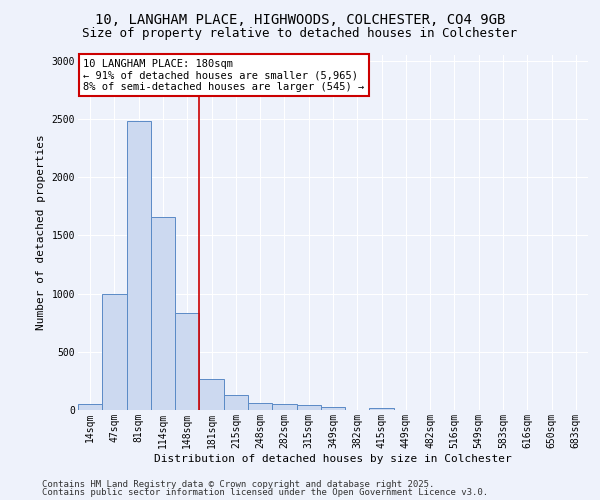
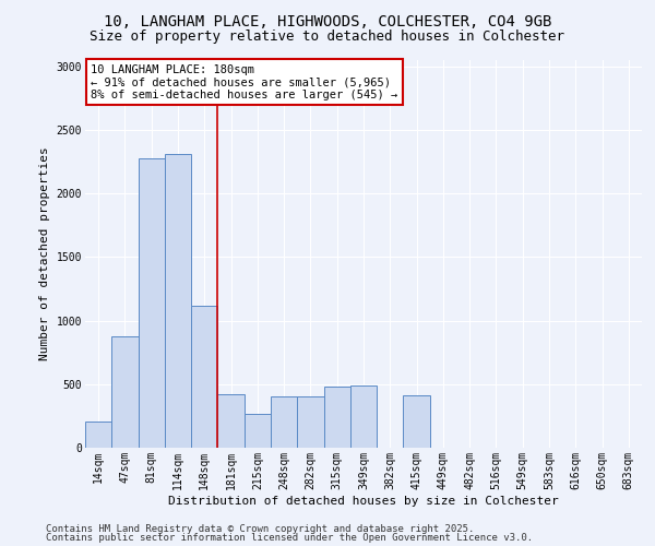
14sqm: 50 -> 210
47sqm: 1000 -> 880
81sqm: 2480 -> 2280
114sqm: 1660 -> 2310
148sqm: 830 -> 1120
181sqm: 270 -> 420
215sqm: 130 -> 270
248sqm: 60 -> 400
282sqm: 60 -> 400
315sqm: 40 -> 480
349sqm: 20 -> 490
415sqm: 20 -> 410
